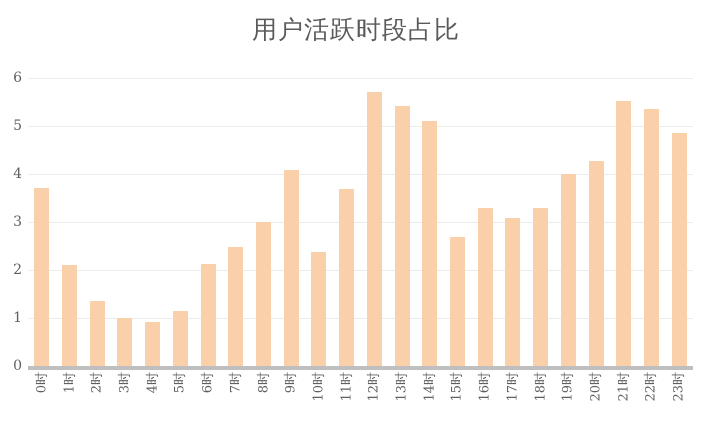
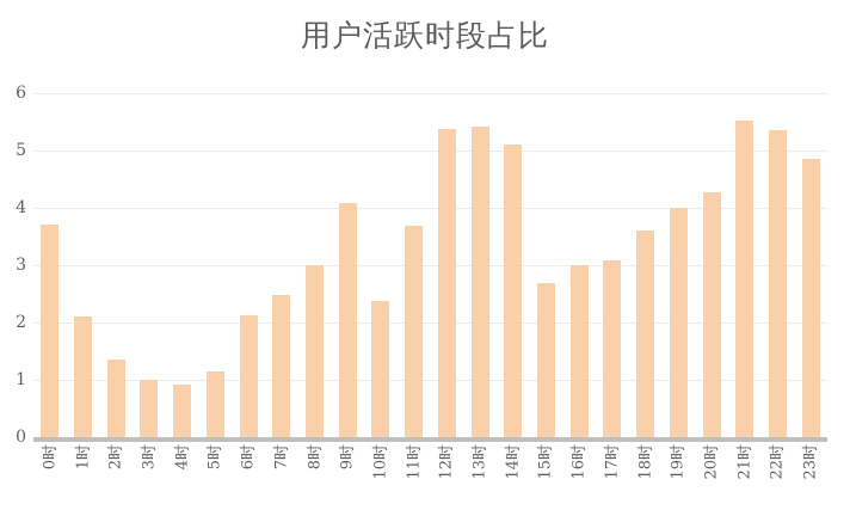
12时: 5.7 -> 5.4
16时: 3.3 -> 3.0
18时: 3.3 -> 3.6
